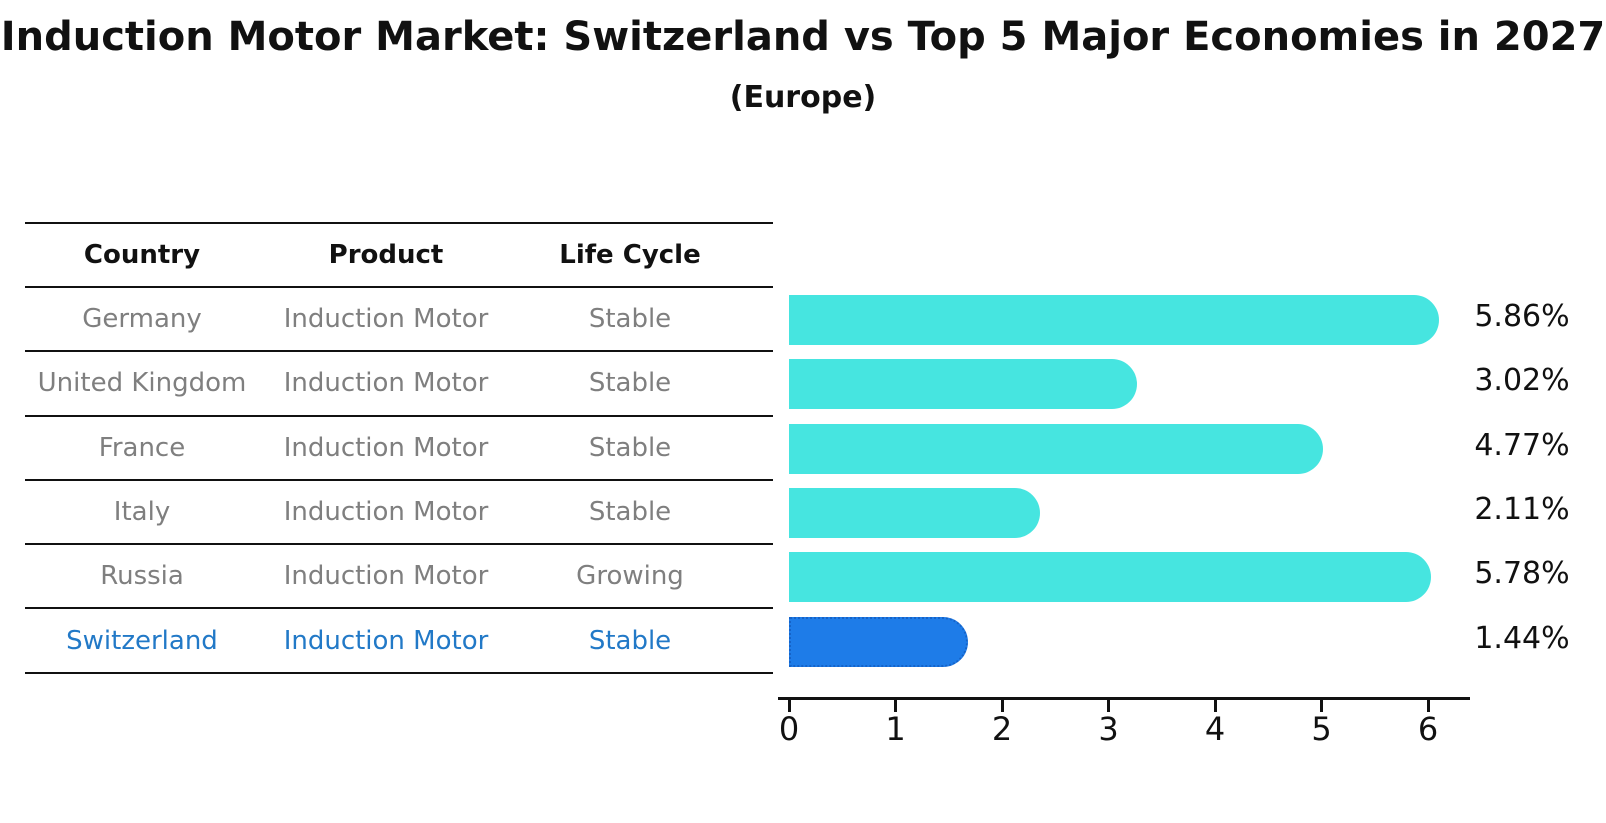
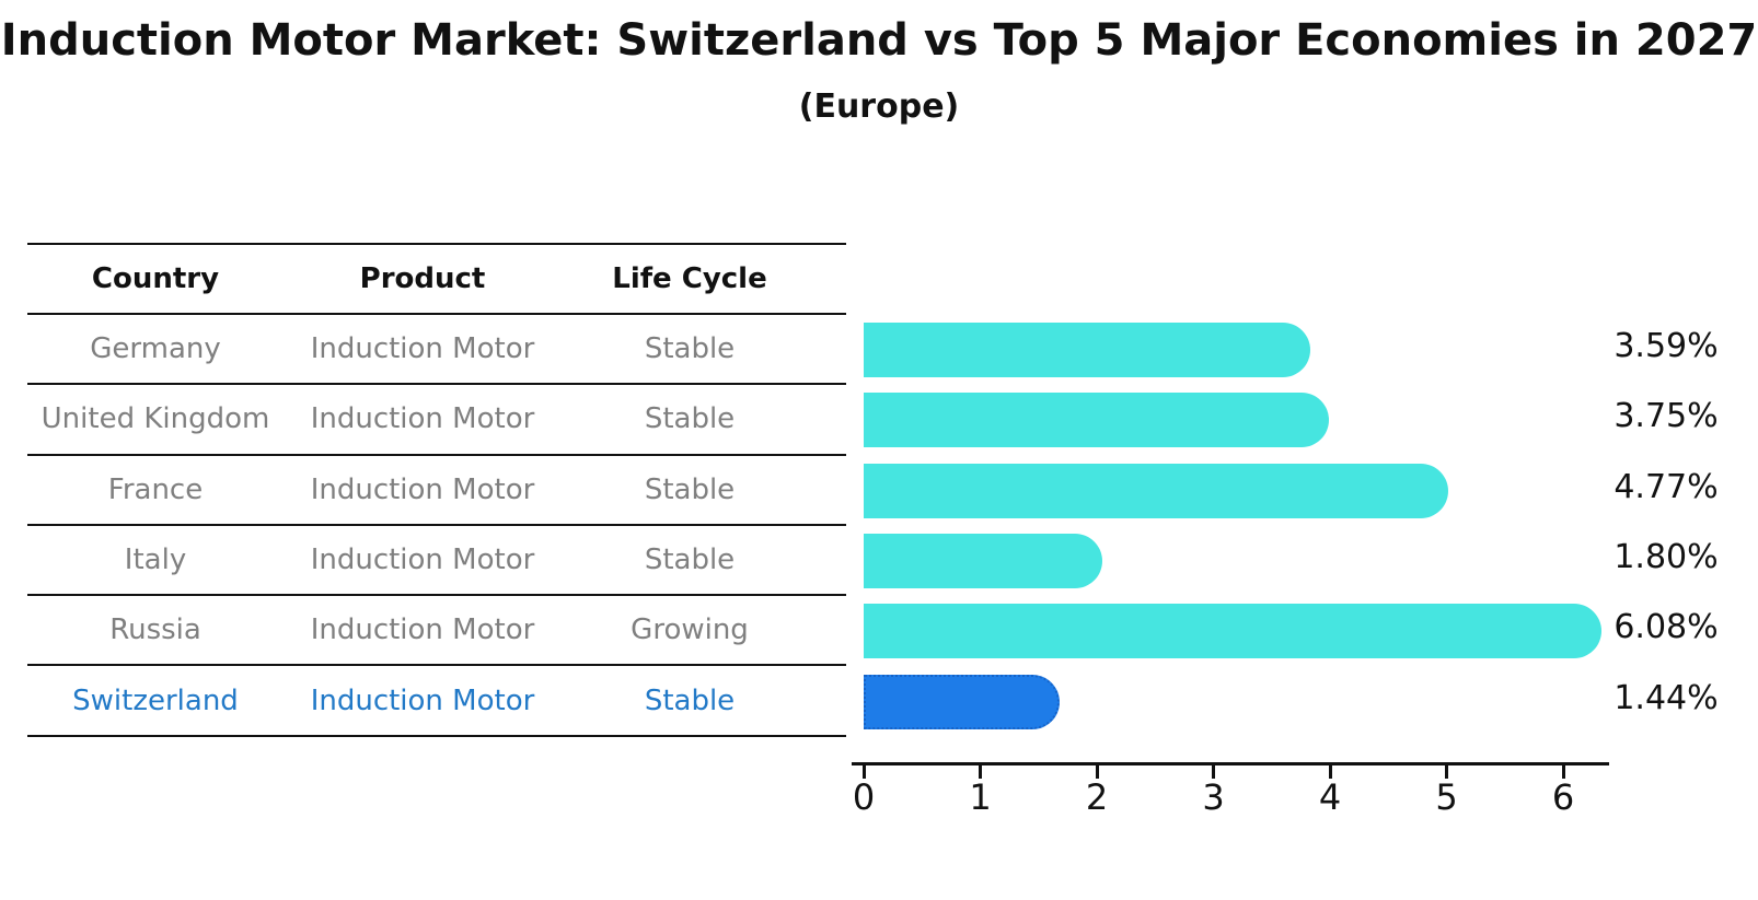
Germany: 5.86% -> 3.59%
United Kingdom: 3.02% -> 3.75%
Italy: 2.11% -> 1.80%
Russia: 5.78% -> 6.08%
